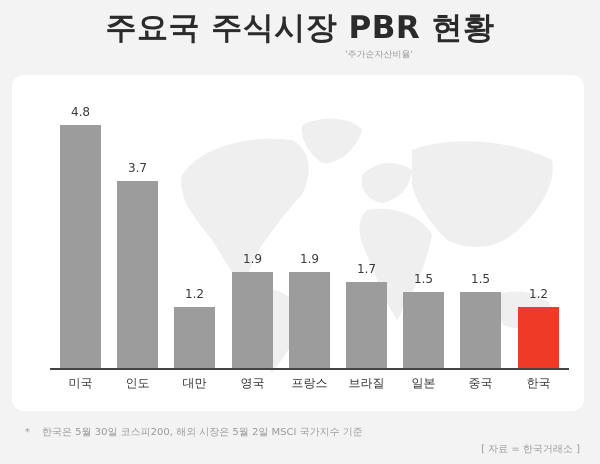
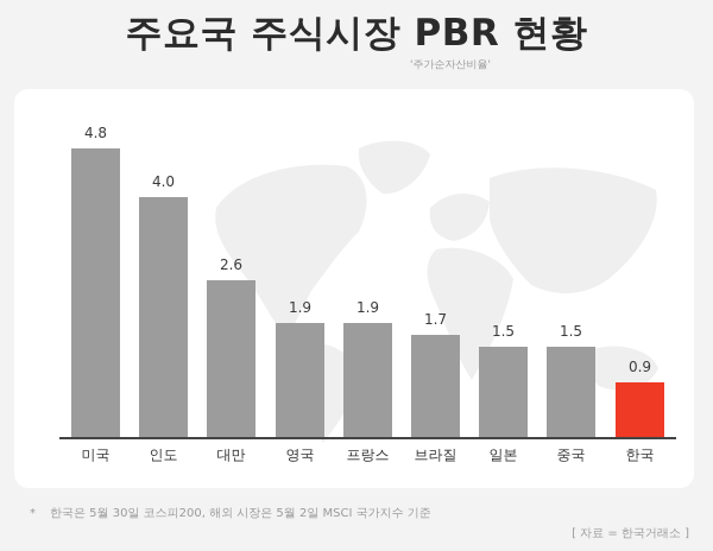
인도: 3.7 -> 4.0
대만: 1.2 -> 2.6
한국: 1.2 -> 0.9
